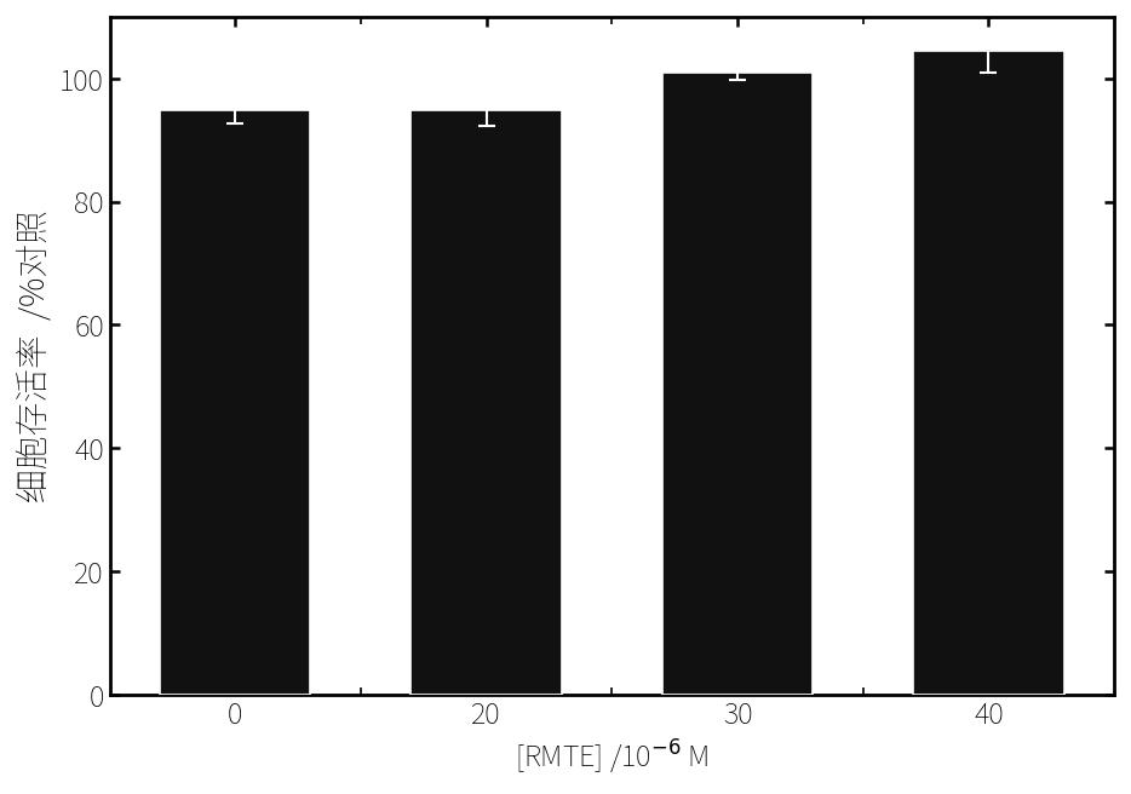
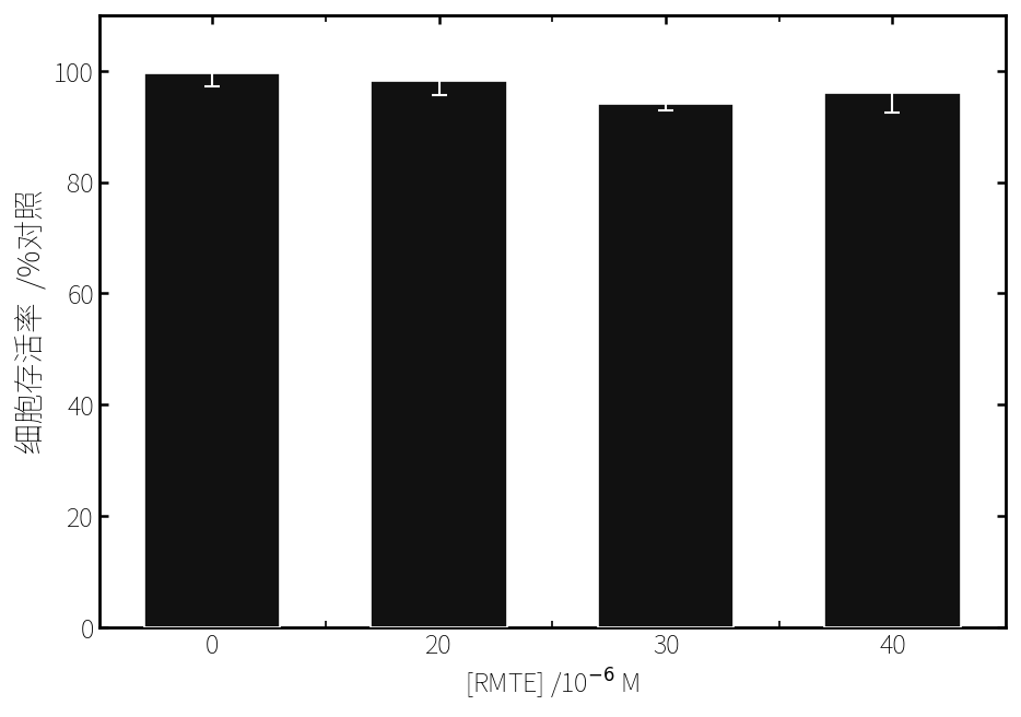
0: 94.8 -> 99.5
20: 94.8 -> 98.2
30: 101.0 -> 94.0
40: 104.4 -> 96.0
